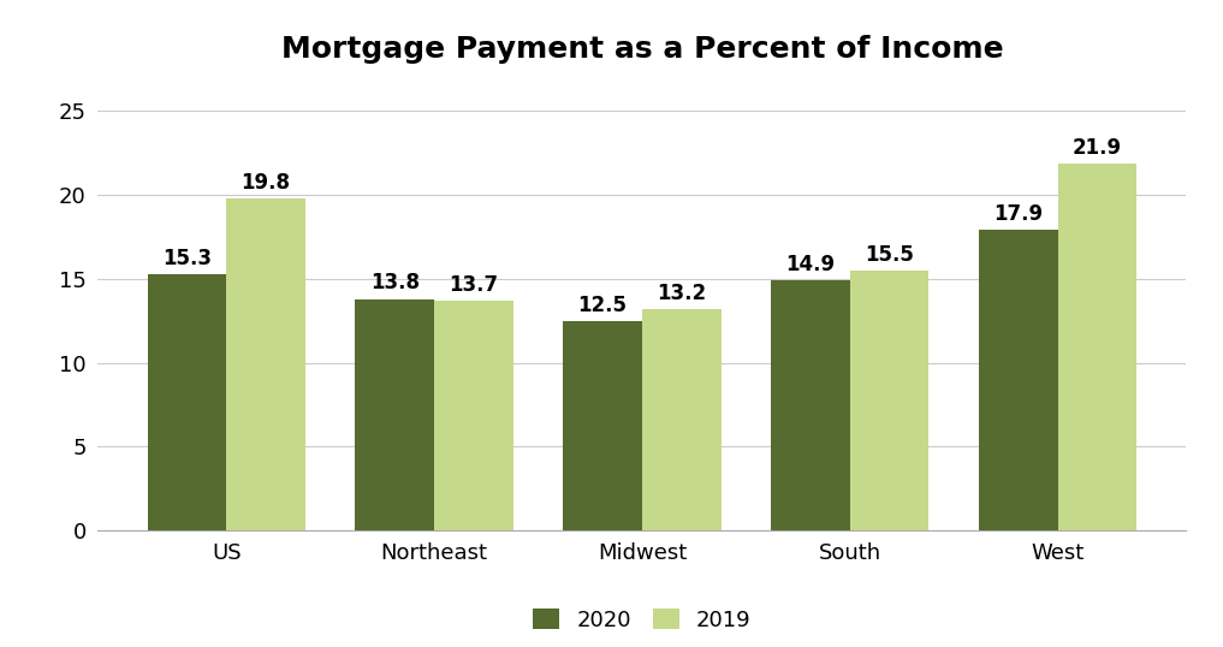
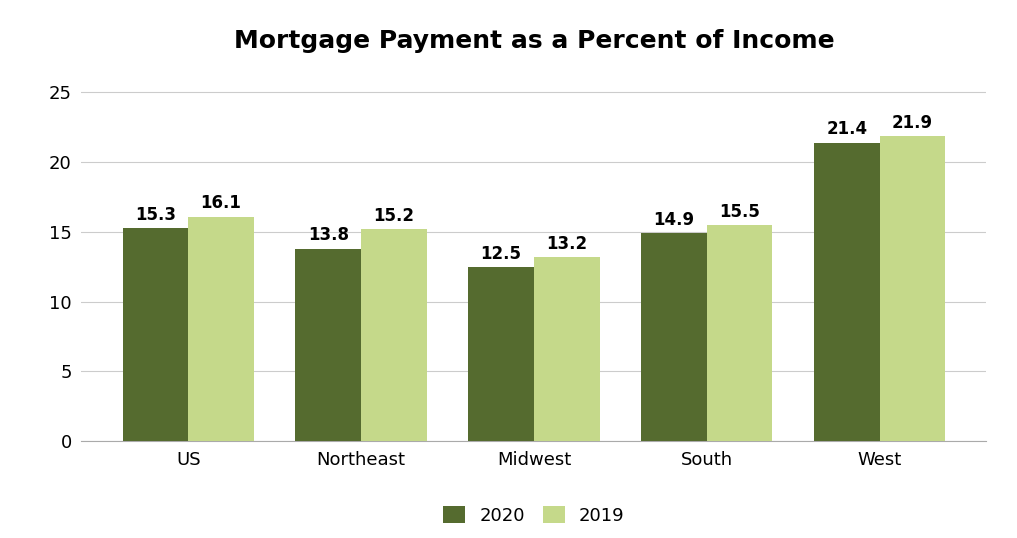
2019/US: 19.8 -> 16.1
2019/Northeast: 13.7 -> 15.2
2020/West: 17.9 -> 21.4
